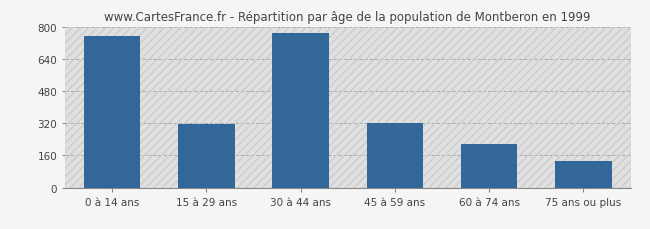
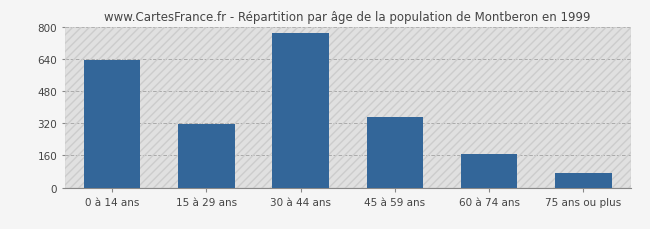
0 à 14 ans: 755 -> 632
45 à 59 ans: 320 -> 352
60 à 74 ans: 215 -> 168
75 ans ou plus: 130 -> 72
